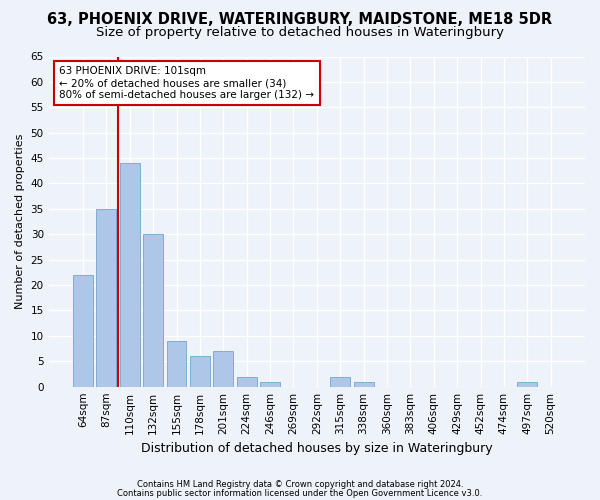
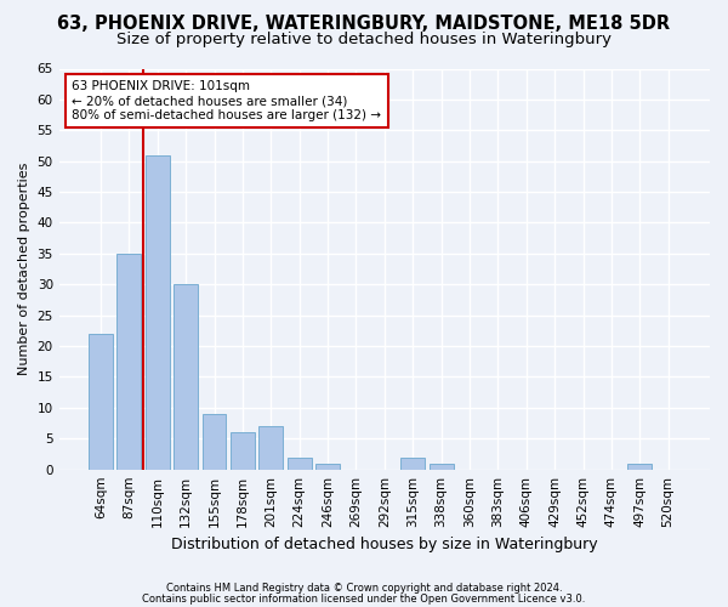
110sqm: 44 -> 51
